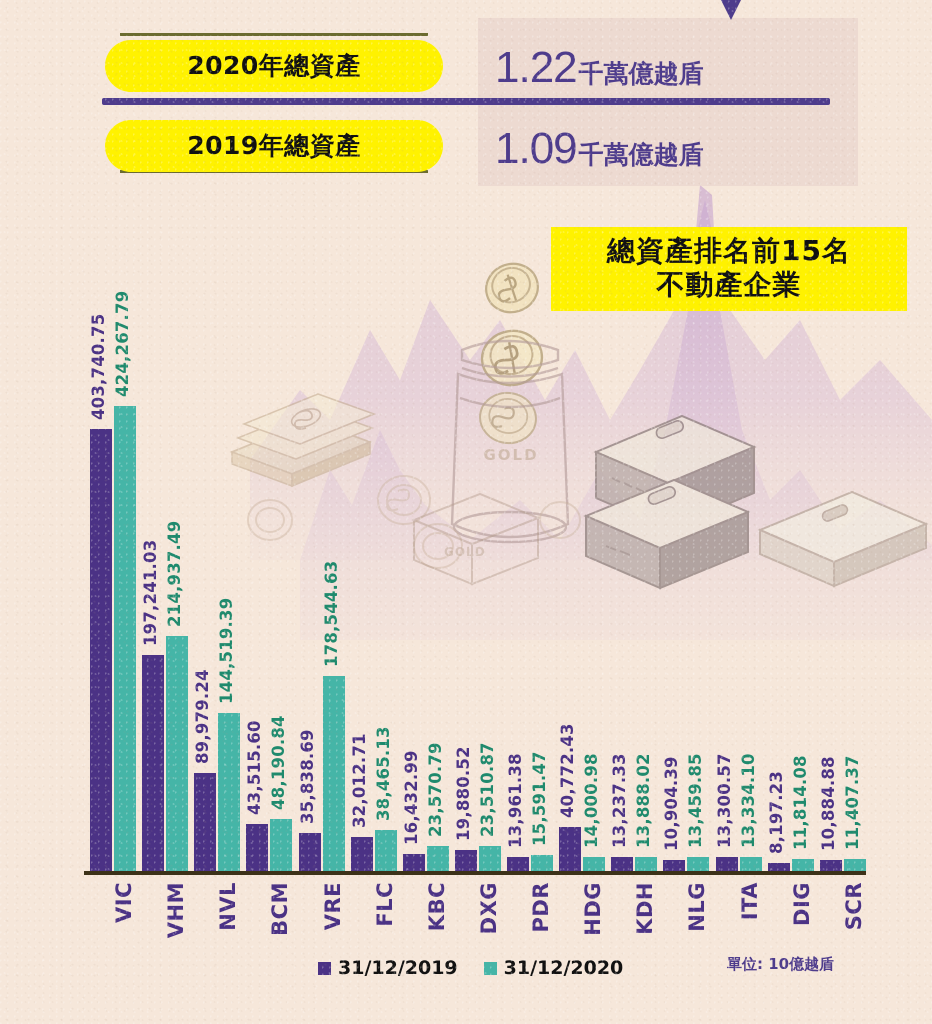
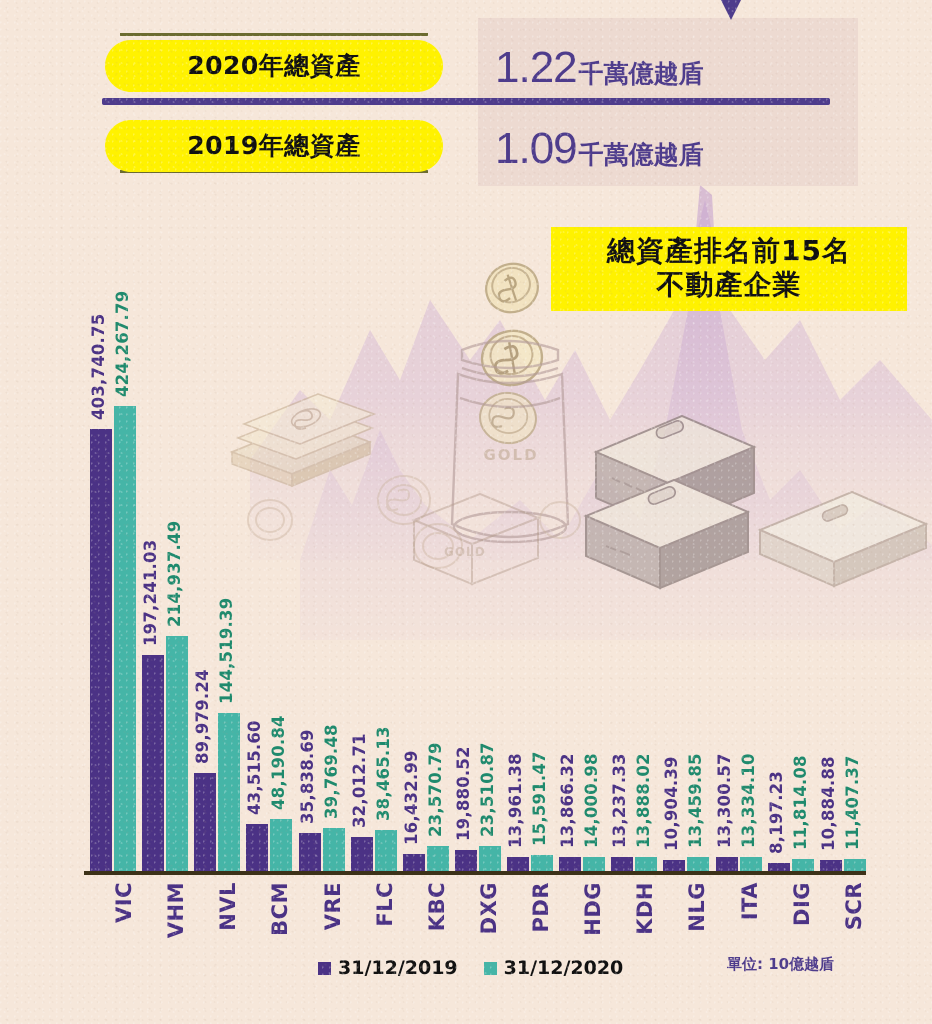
31/12/2020/VRE: 178,544.63 -> 39,769.48
31/12/2019/HDG: 40,772.43 -> 13,866.32
